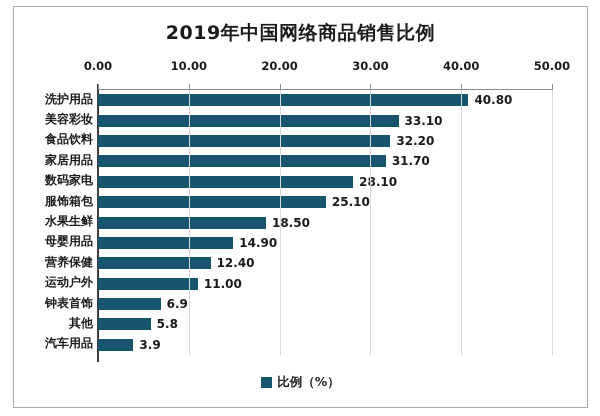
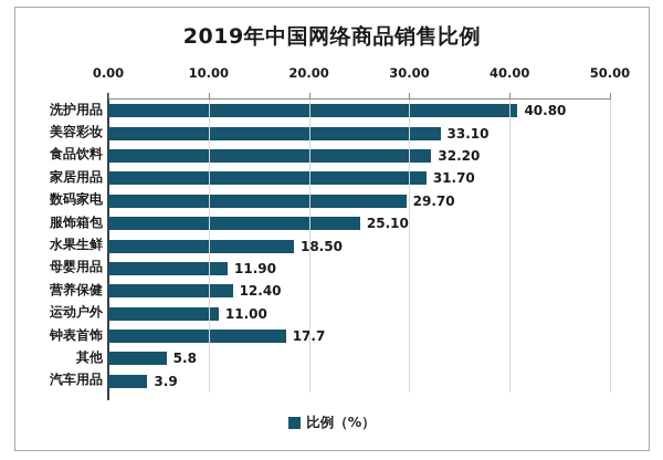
数码家电: 28.10 -> 29.70
母婴用品: 14.90 -> 11.90
钟表首饰: 6.9 -> 17.7
